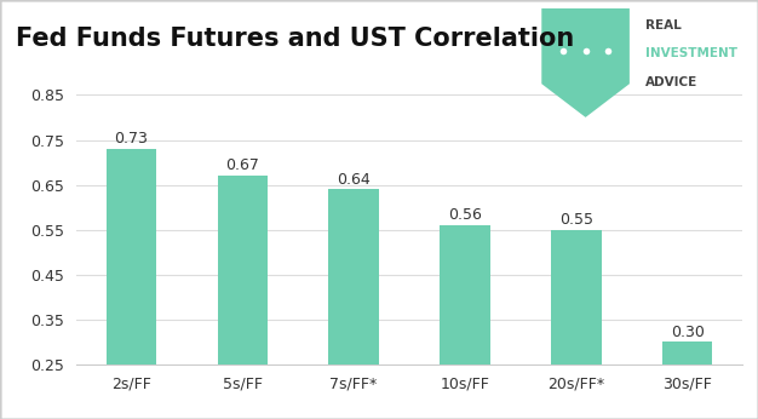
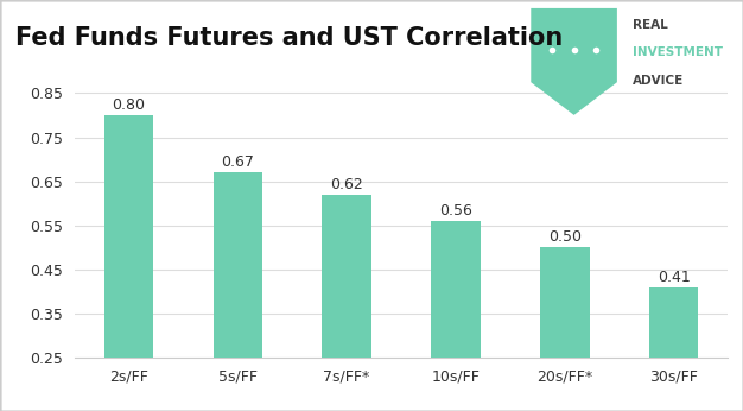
2s/FF: 0.73 -> 0.80
7s/FF*: 0.64 -> 0.62
20s/FF*: 0.55 -> 0.50
30s/FF: 0.30 -> 0.41
